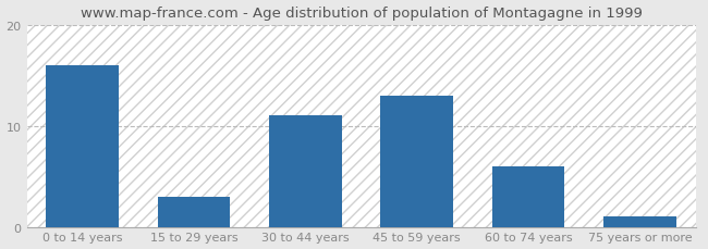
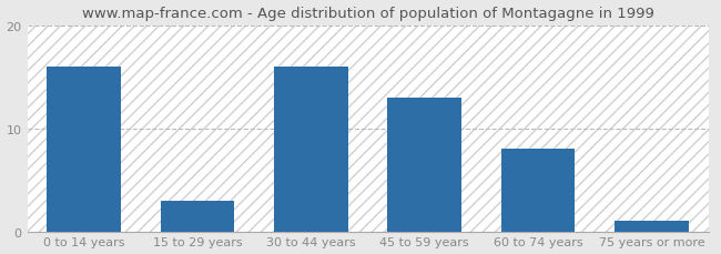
30 to 44 years: 11 -> 16
60 to 74 years: 6 -> 8
